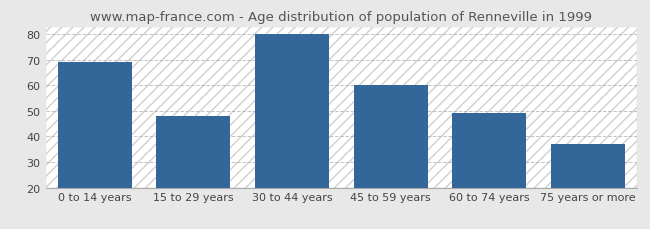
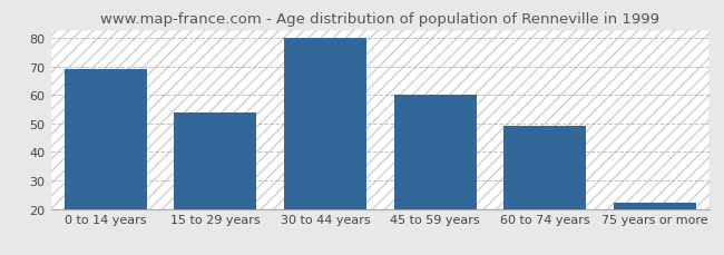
15 to 29 years: 48 -> 54
75 years or more: 37 -> 22
